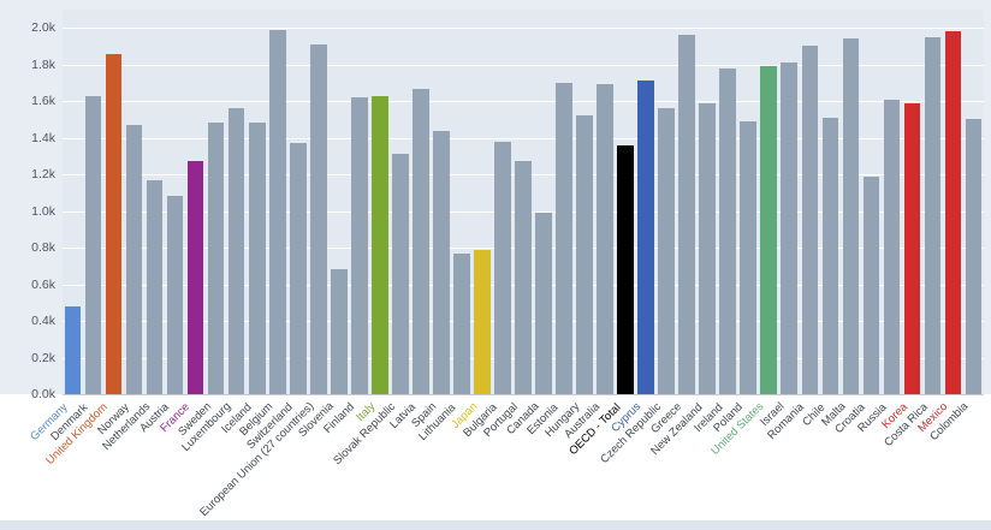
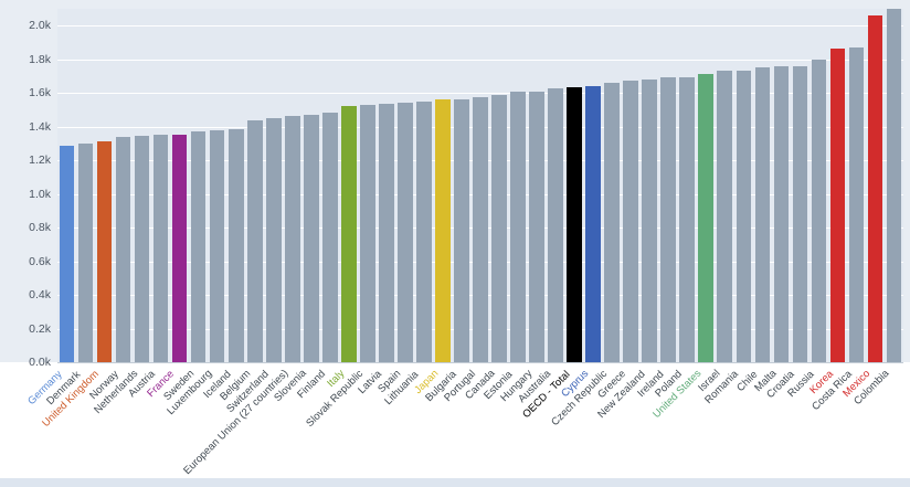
Germany: 0.48k -> 1.28k
Denmark: 1.63k -> 1.30k
United Kingdom: 1.86k -> 1.31k
Norway: 1.47k -> 1.34k
Netherlands: 1.17k -> 1.35k
Austria: 1.08k -> 1.35k
France: 1.27k -> 1.36k
Sweden: 1.48k -> 1.37k
Luxembourg: 1.56k -> 1.38k
Iceland: 1.48k -> 1.39k
Belgium: 1.99k -> 1.44k
Switzerland: 1.37k -> 1.45k
European Union (27 countries): 1.91k -> 1.46k
Slovenia: 0.68k -> 1.47k
Finland: 1.62k -> 1.48k
Italy: 1.63k -> 1.52k
Slovak Republic: 1.31k -> 1.53k
Latvia: 1.67k -> 1.54k
Spain: 1.44k -> 1.54k
Lithuania: 0.77k -> 1.55k
Japan: 0.79k -> 1.56k
Bulgaria: 1.38k -> 1.56k
Portugal: 1.27k -> 1.58k
Canada: 0.99k -> 1.59k
Estonia: 1.70k -> 1.60k
Hungary: 1.52k -> 1.61k
Australia: 1.69k -> 1.62k
OECD - Total: 1.36k -> 1.64k
Cyprus: 1.71k -> 1.64k
Czech Republic: 1.56k -> 1.66k
Greece: 1.96k -> 1.67k
New Zealand: 1.59k -> 1.68k
Ireland: 1.78k -> 1.69k
Poland: 1.49k -> 1.70k
United States: 1.79k -> 1.72k
Israel: 1.81k -> 1.73k
Romania: 1.90k -> 1.74k
Chile: 1.51k -> 1.76k
Malta: 1.94k -> 1.76k
Croatia: 1.19k -> 1.76k
Russia: 1.61k -> 1.80k
Korea: 1.59k -> 1.86k
Costa Rica: 1.95k -> 1.87k
Mexico: 1.98k -> 2.06k
Colombia: 1.50k -> 2.10k
